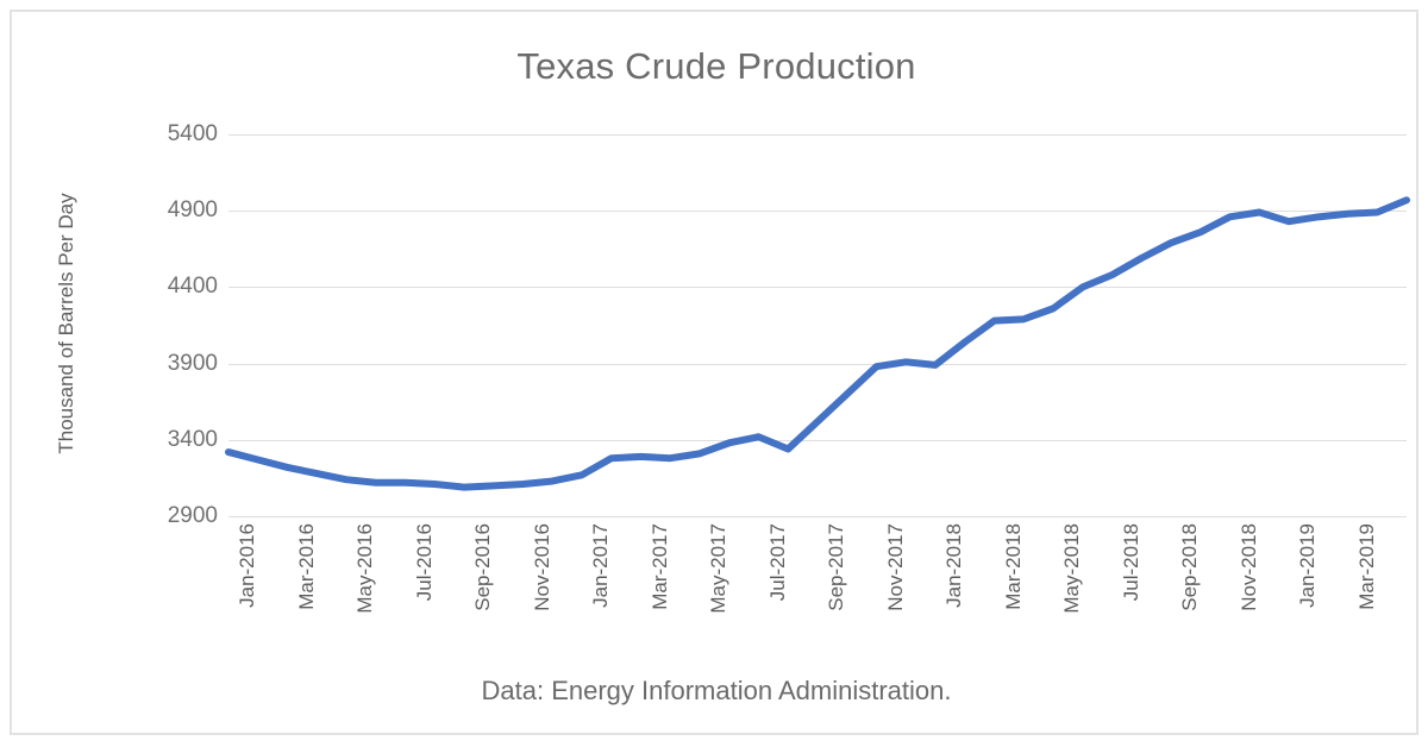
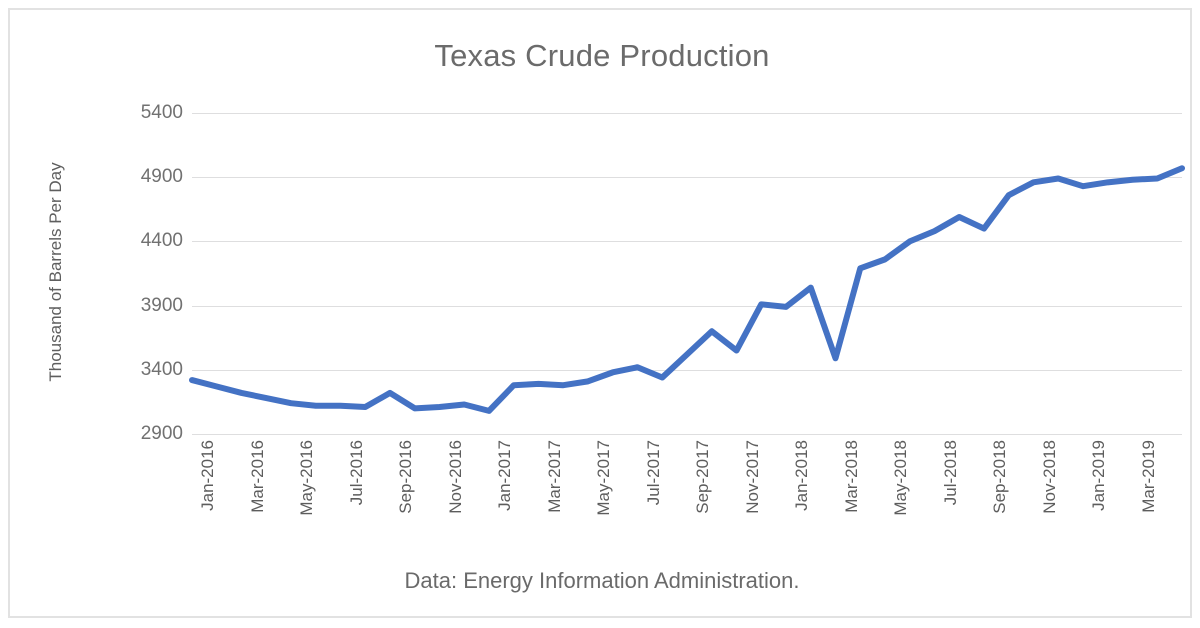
Sep-2016: 3090 -> 3220
Jan-2017: 3170 -> 3080
Nov-2017: 3880 -> 3550
Mar-2018: 4180 -> 3490
Sep-2018: 4690 -> 4500
